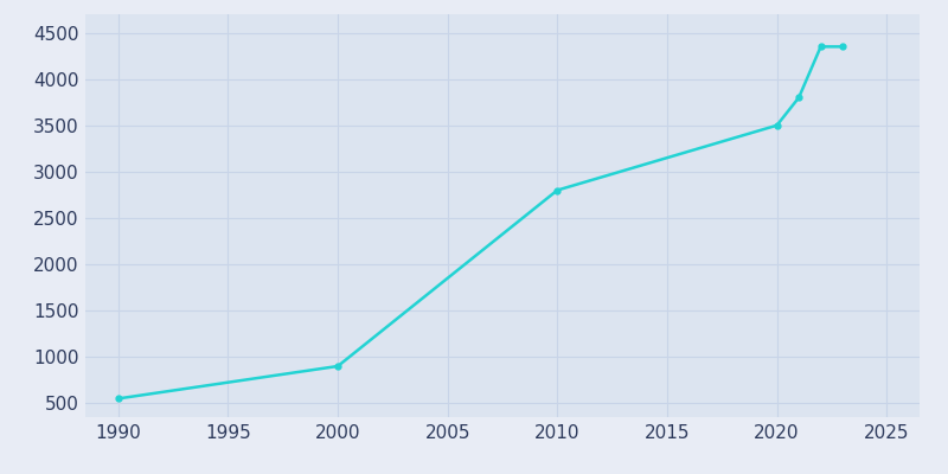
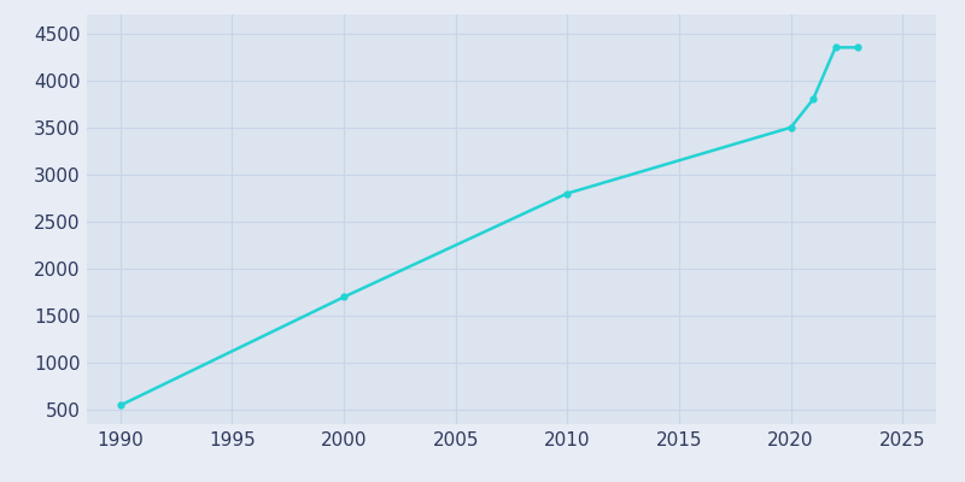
2000: 900 -> 1700
